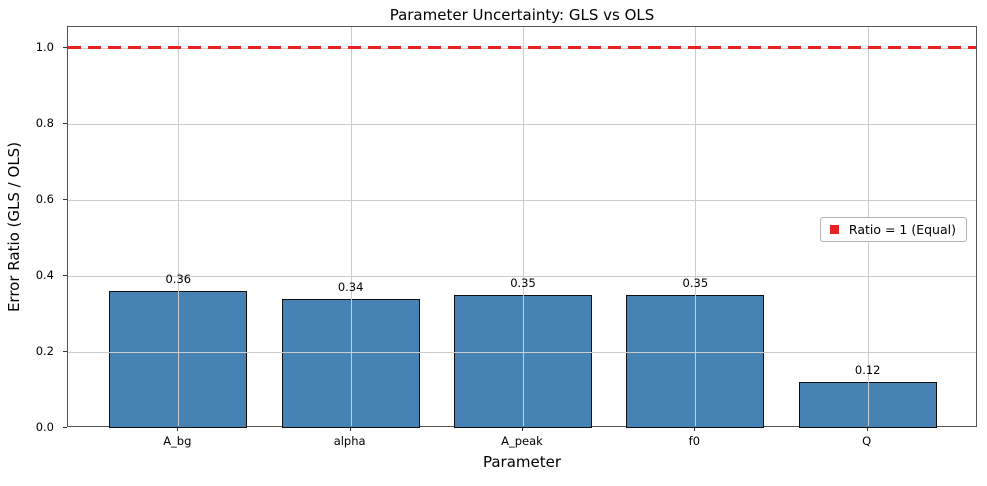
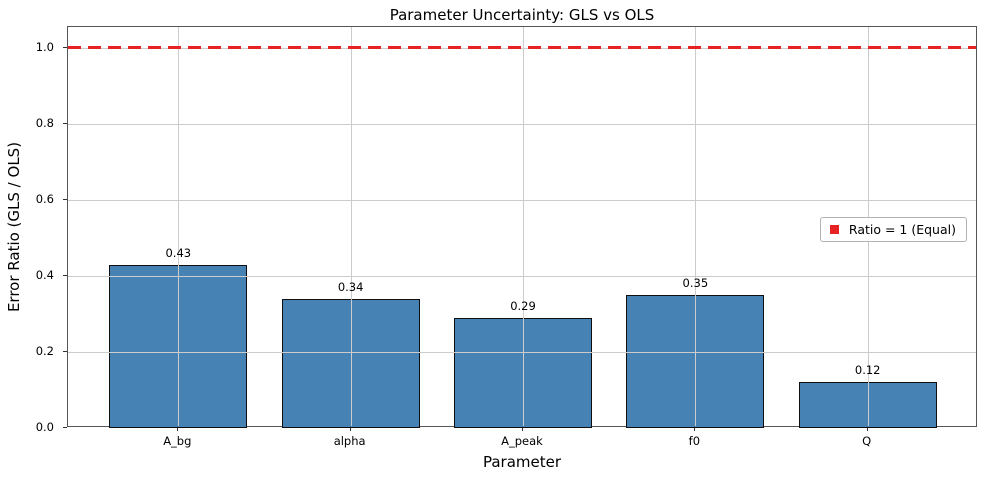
A_bg: 0.36 -> 0.43
A_peak: 0.35 -> 0.29
